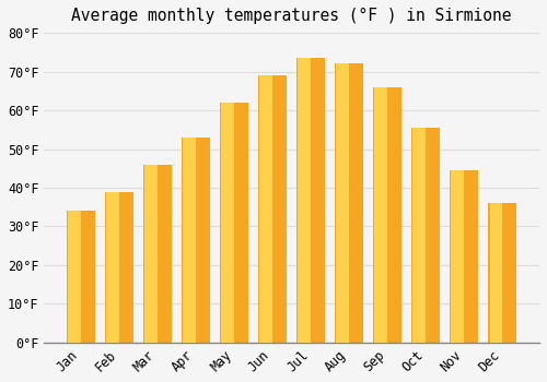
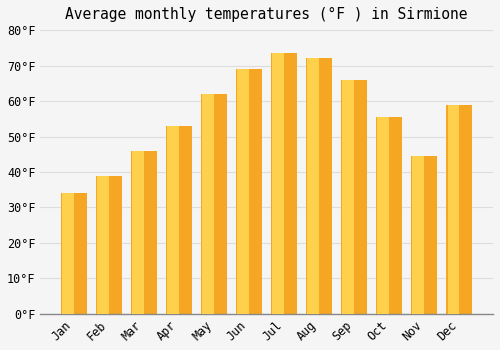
Dec: 36.0°F -> 59.0°F
